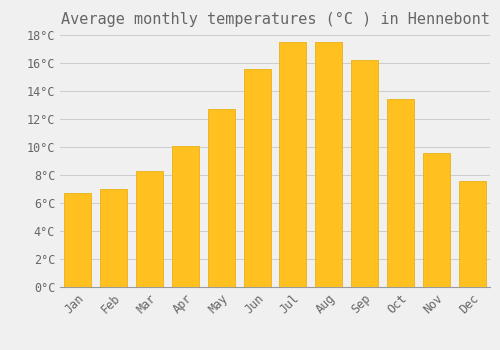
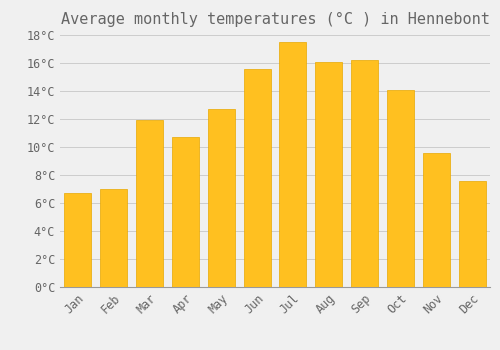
Mar: 8.3°C -> 11.9°C
Apr: 10.1°C -> 10.7°C
Aug: 17.5°C -> 16.1°C
Oct: 13.4°C -> 14.1°C
